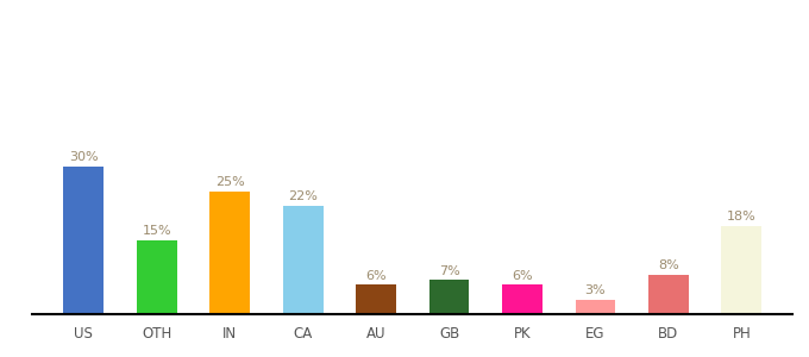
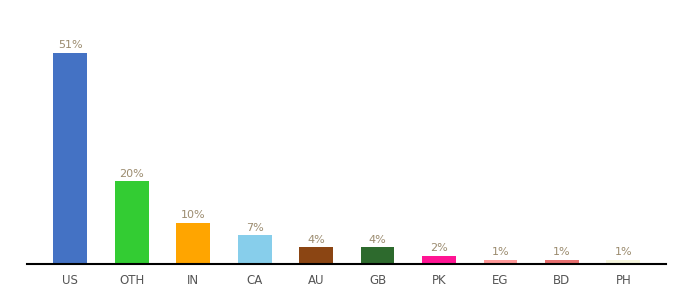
US: 30% -> 51%
OTH: 15% -> 20%
IN: 25% -> 10%
CA: 22% -> 7%
AU: 6% -> 4%
GB: 7% -> 4%
PK: 6% -> 2%
EG: 3% -> 1%
BD: 8% -> 1%
PH: 18% -> 1%
